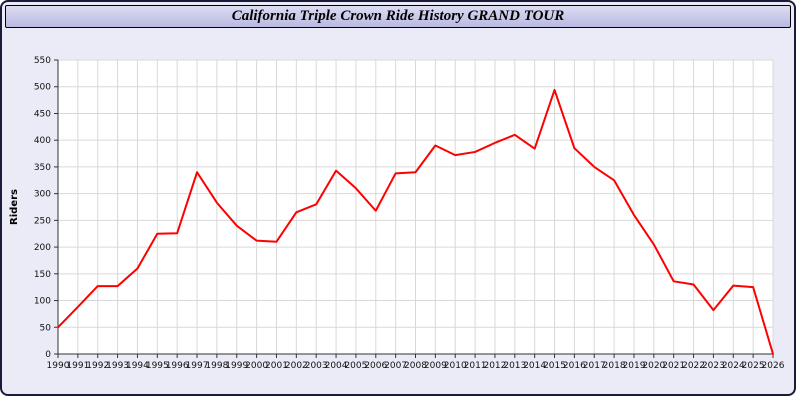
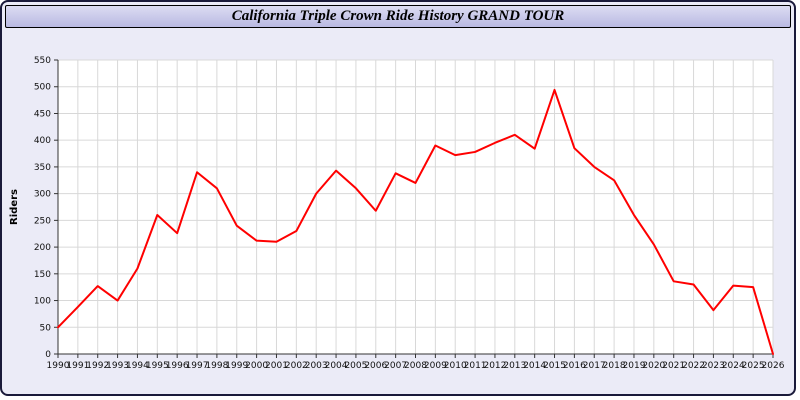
1993: 130 -> 100
1995: 220 -> 260
1998: 280 -> 310
2002: 260 -> 230
2003: 280 -> 300
2008: 340 -> 320
